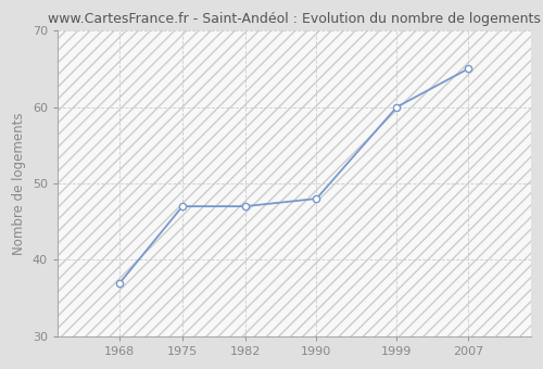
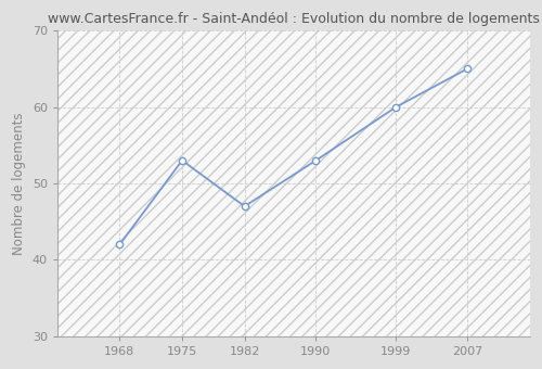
1968: 37 -> 42
1975: 47 -> 53
1990: 48 -> 53
